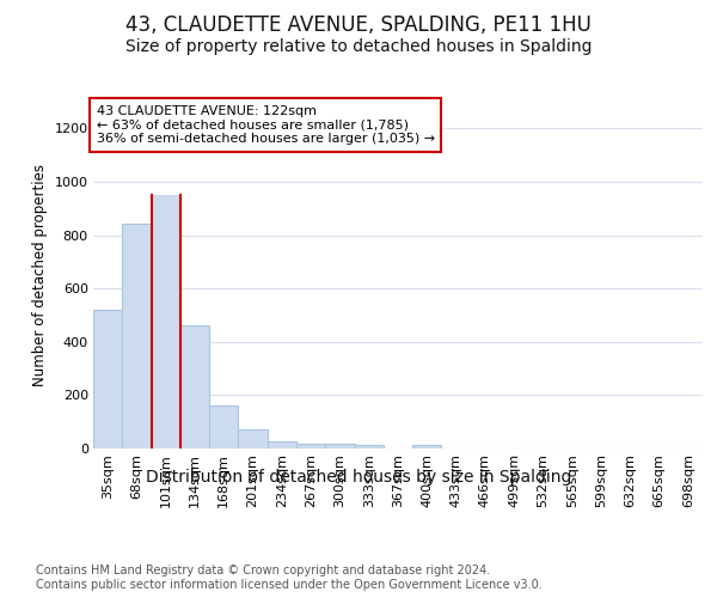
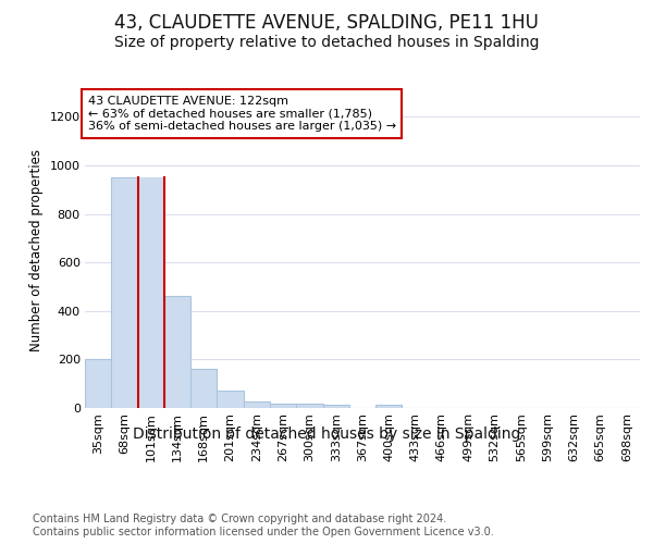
35sqm: 520 -> 200
68sqm: 845 -> 950
